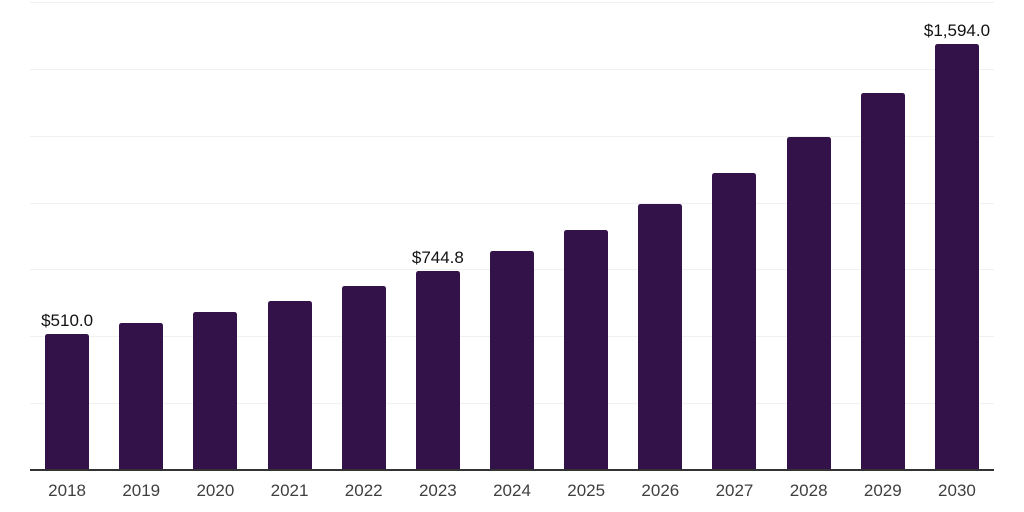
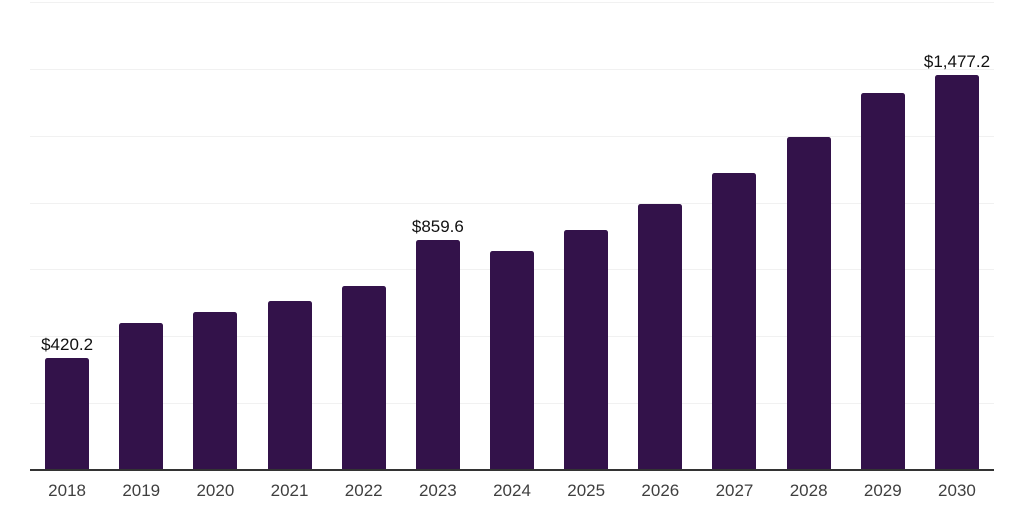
2018: $510.0 -> $420.2
2023: $744.8 -> $859.6
2030: $1,594.0 -> $1,477.2
